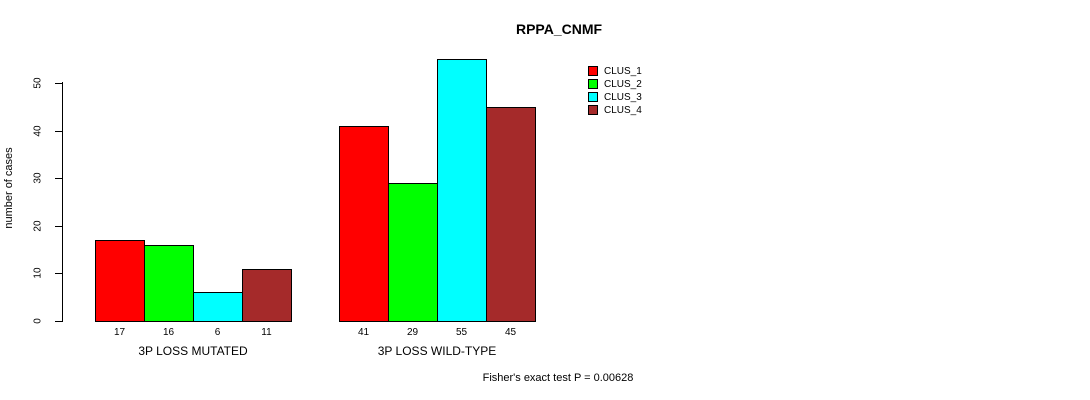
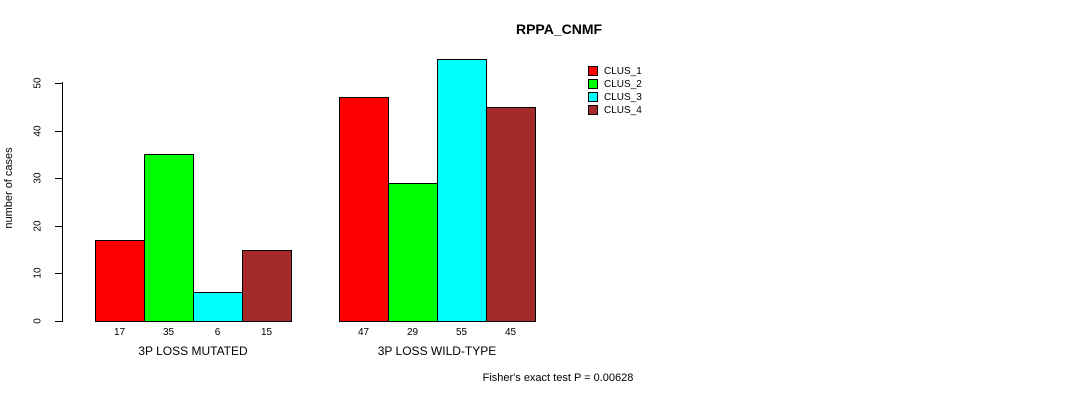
CLUS_2/3P LOSS MUTATED: 16 -> 35
CLUS_4/3P LOSS MUTATED: 11 -> 15
CLUS_1/3P LOSS WILD-TYPE: 41 -> 47
